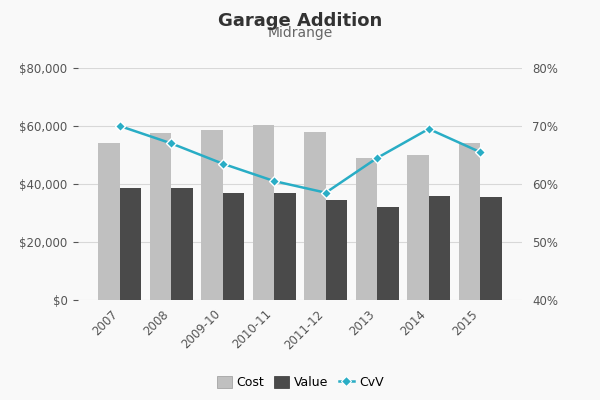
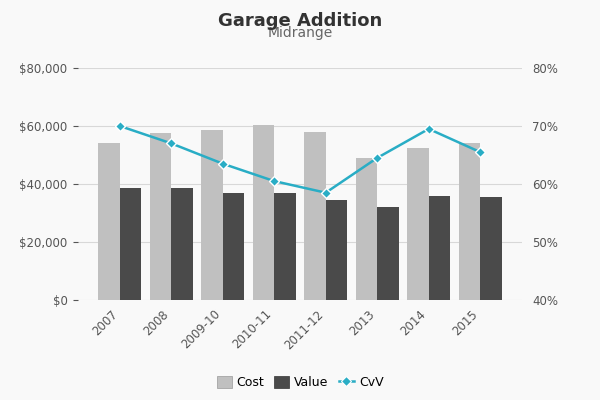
Cost/2014: $50,000 -> $52,500
